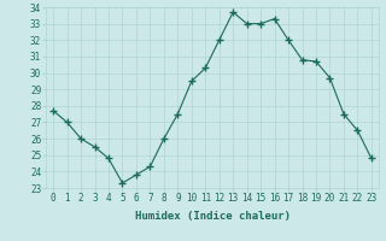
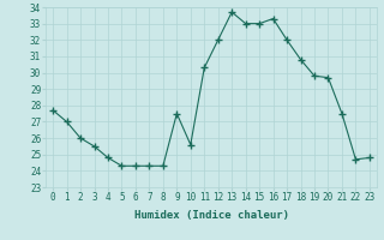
5: 23.3 -> 24.3
6: 23.8 -> 24.3
8: 26.0 -> 24.3
10: 29.5 -> 25.6
19: 30.7 -> 29.8
22: 26.5 -> 24.7
